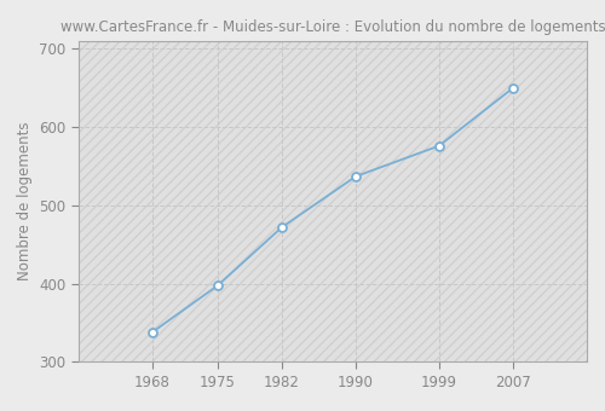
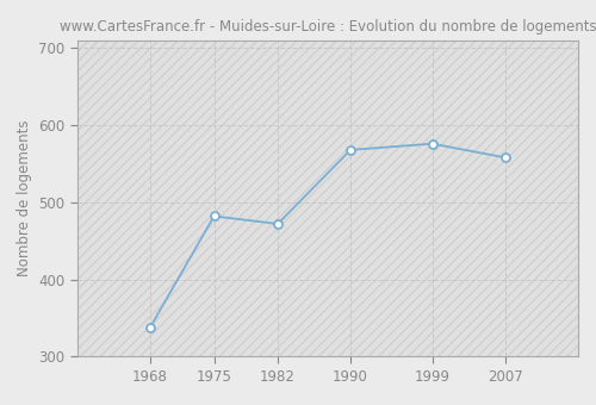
1975: 397 -> 482
1990: 537 -> 568
2007: 650 -> 558
